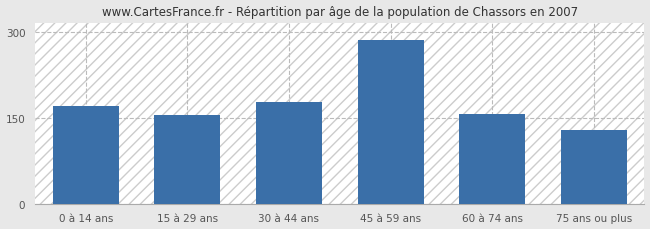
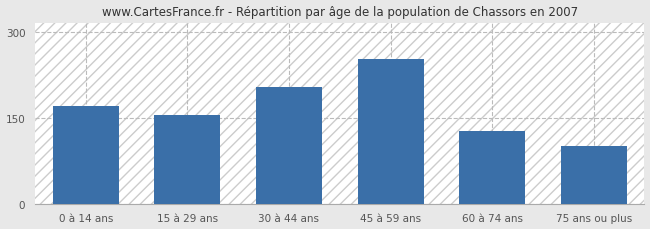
30 à 44 ans: 177 -> 204
45 à 59 ans: 285 -> 252
60 à 74 ans: 156 -> 126
75 ans ou plus: 128 -> 100
